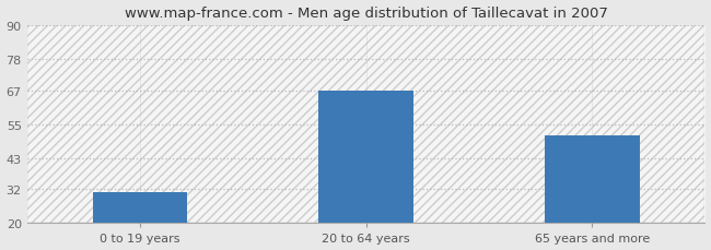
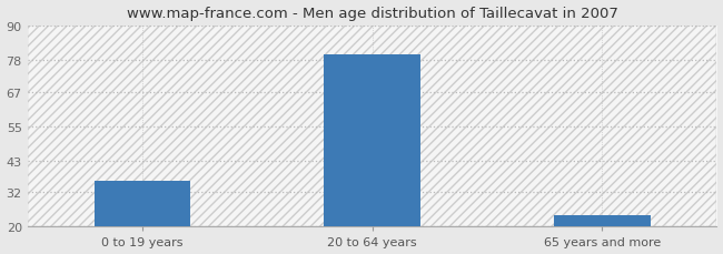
0 to 19 years: 31 -> 36
20 to 64 years: 67 -> 80
65 years and more: 51 -> 24
